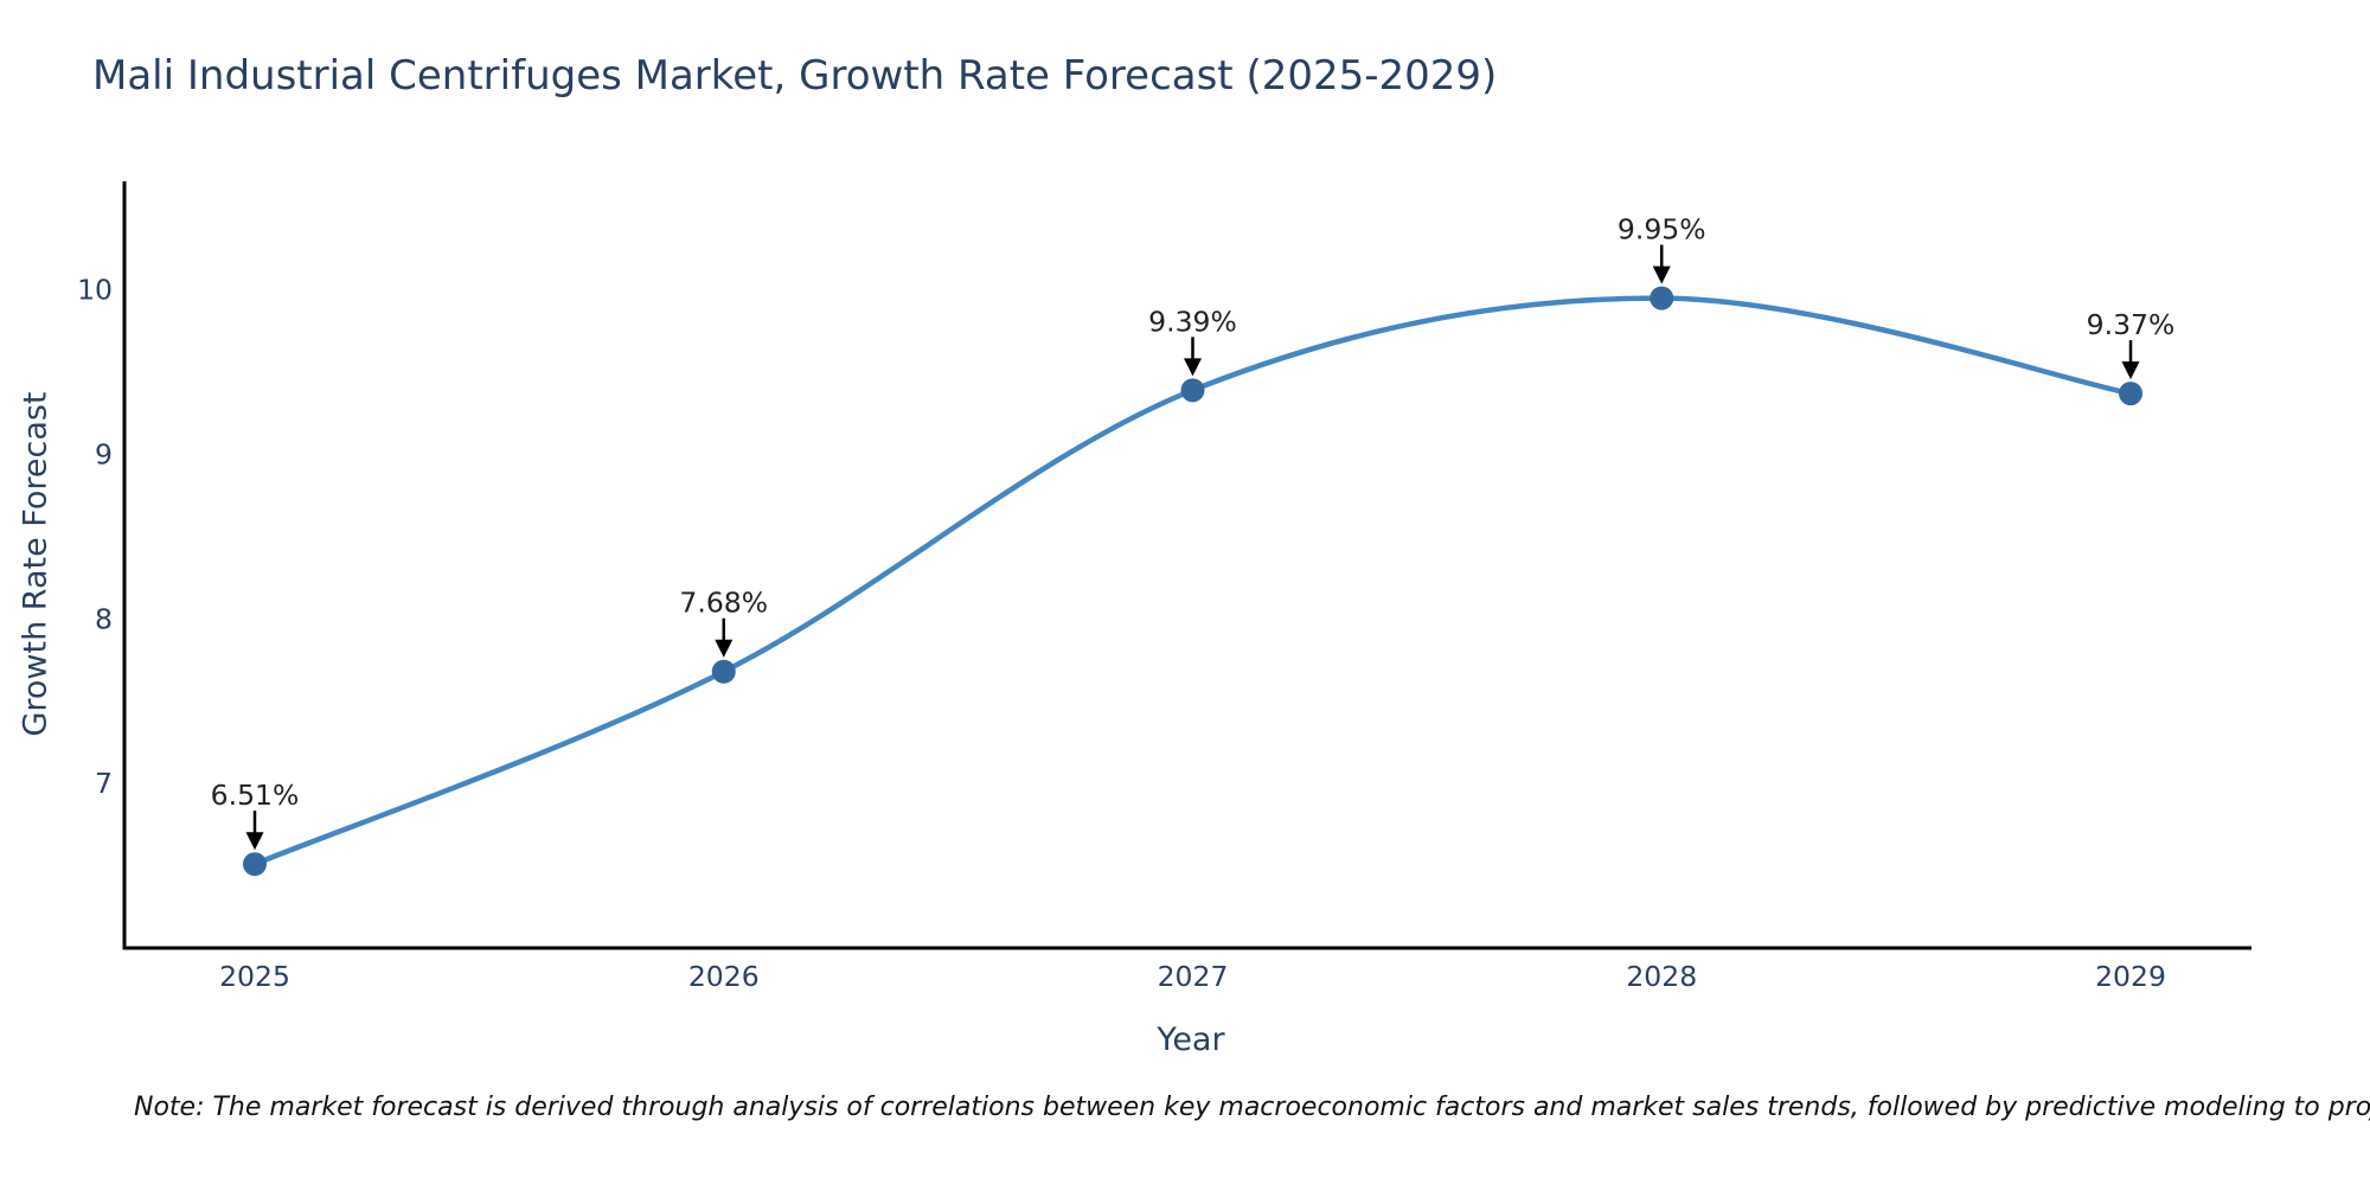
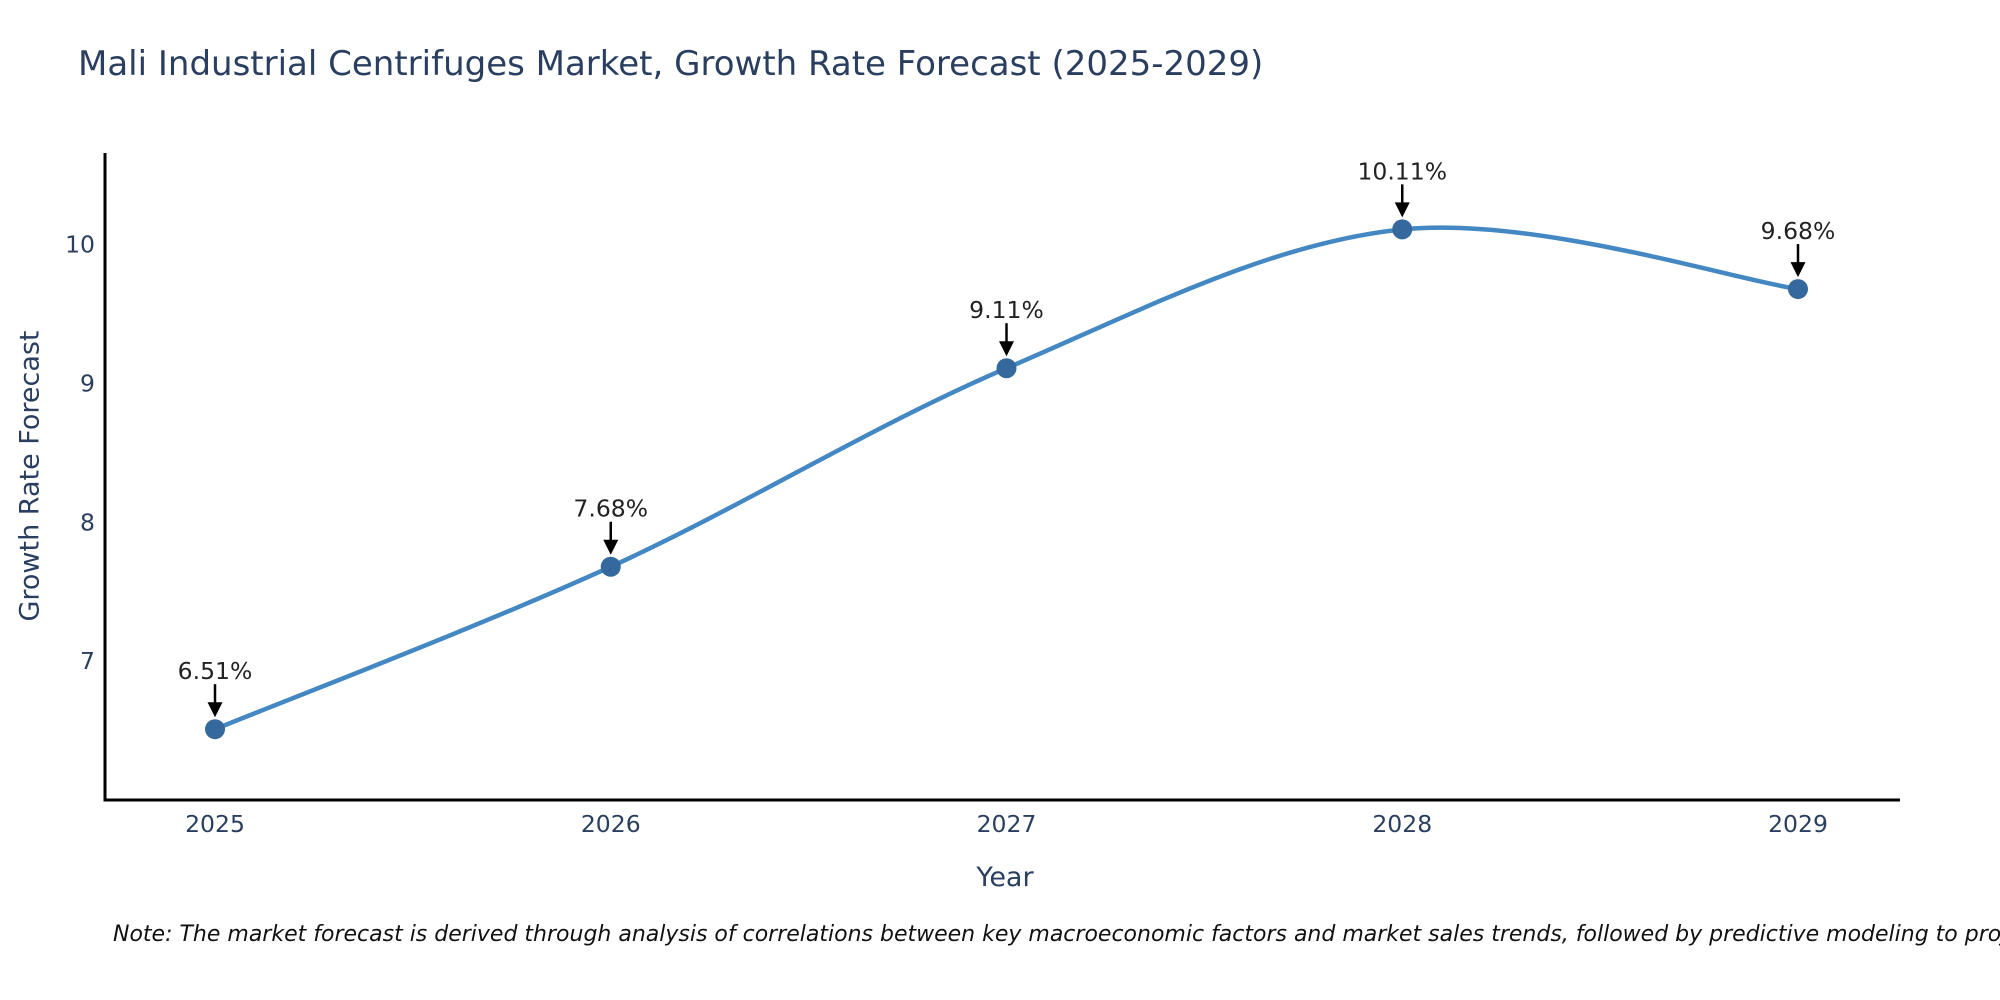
2027: 9.39% -> 9.11%
2028: 9.95% -> 10.11%
2029: 9.37% -> 9.68%
